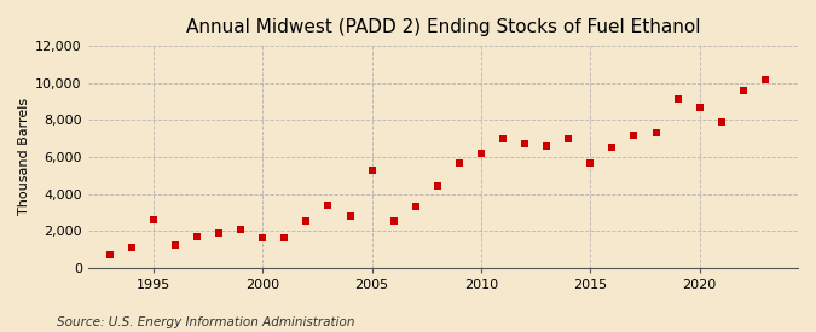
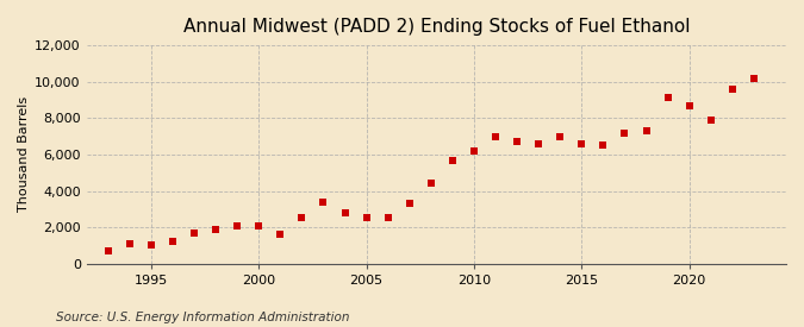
1995: 2,600 -> 1,000
2000: 1,600 -> 2,000
2005: 5,300 -> 2,500
2015: 5,700 -> 6,600
